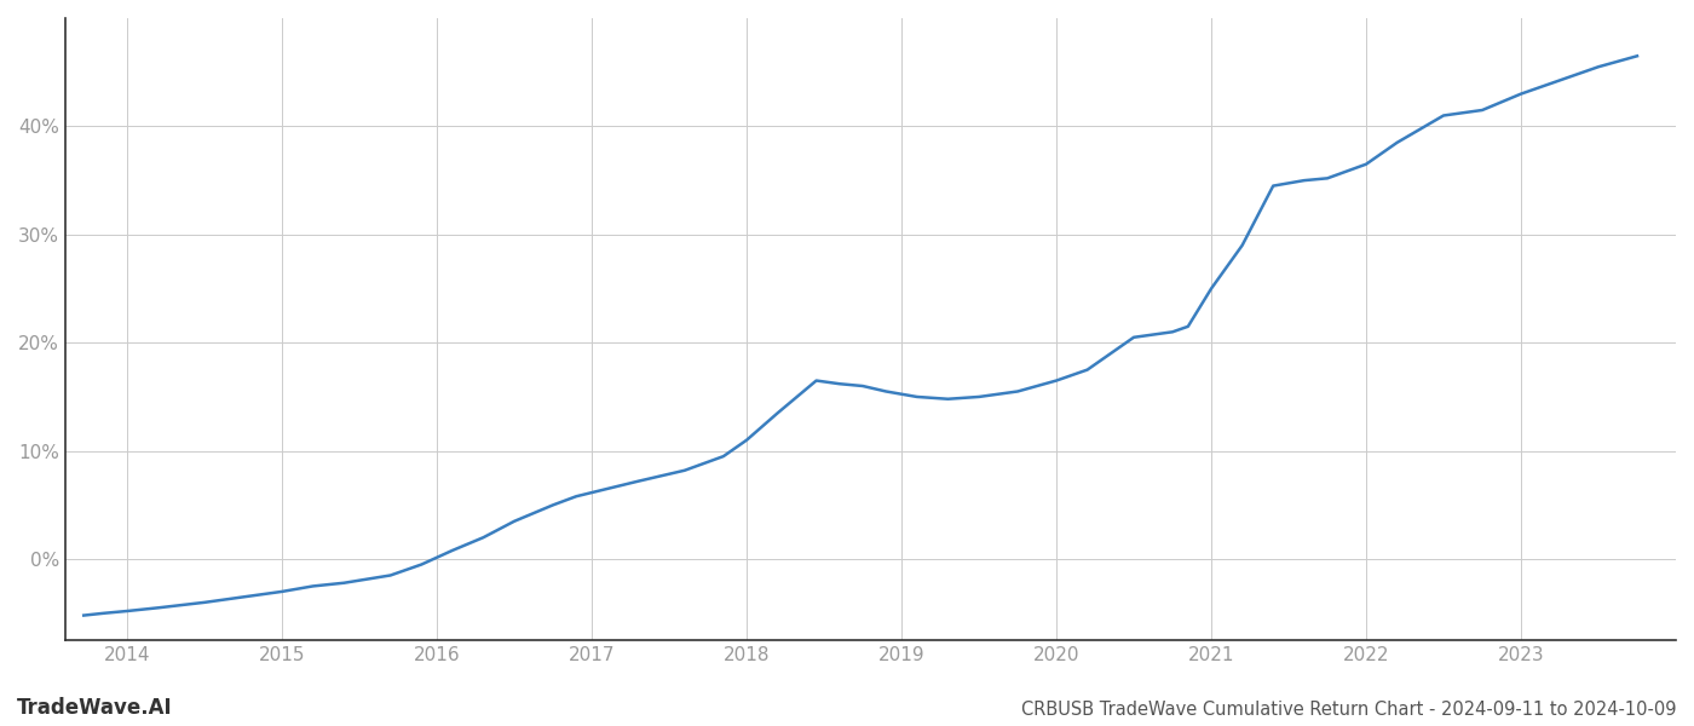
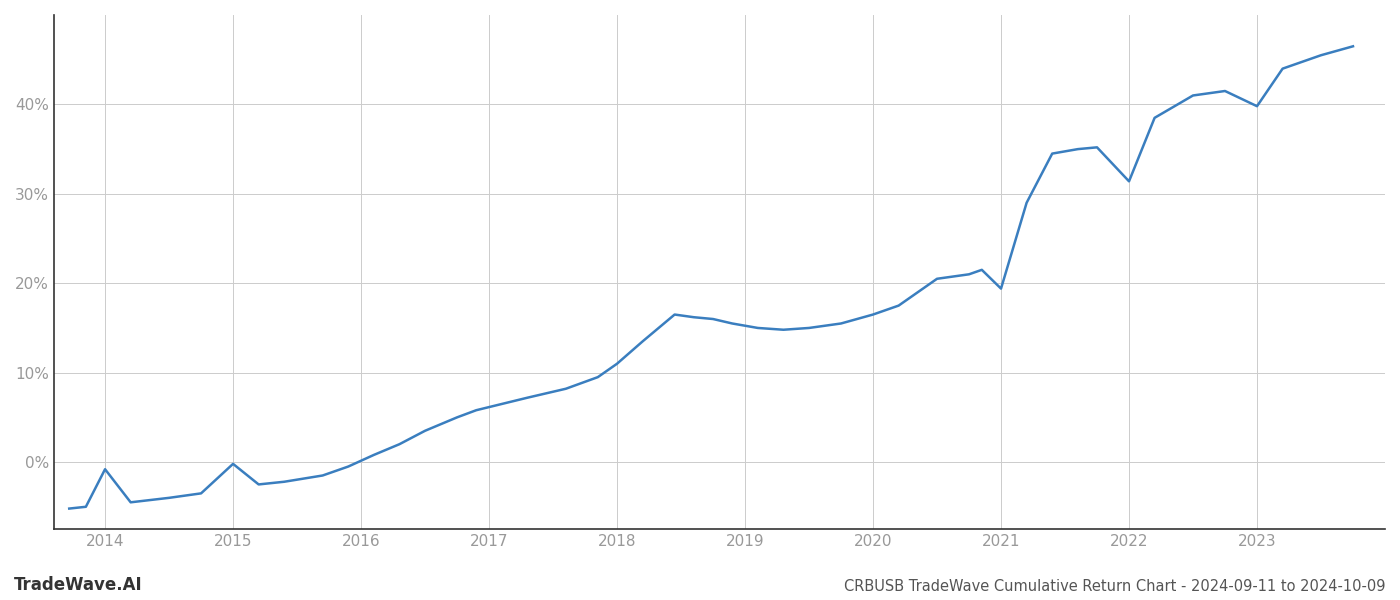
2014: -4.8% -> -0.8%
2015: -3.0% -> -0.2%
2021: 25.0% -> 19.4%
2022: 36.5% -> 31.4%
2023: 43.0% -> 39.8%
